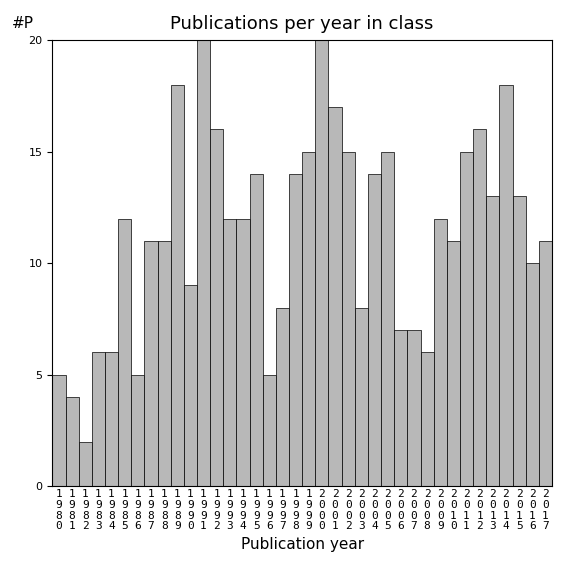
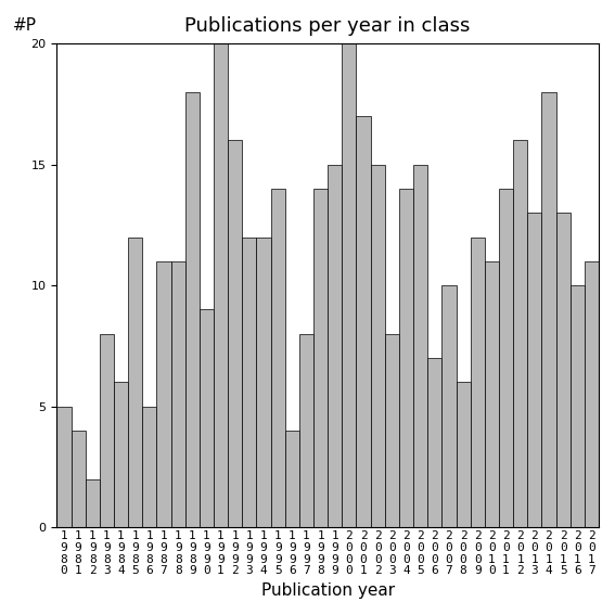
1 9 8 3: 6 -> 8
1 9 9 6: 5 -> 4
2 0 0 7: 7 -> 10
2 0 1 1: 15 -> 14
